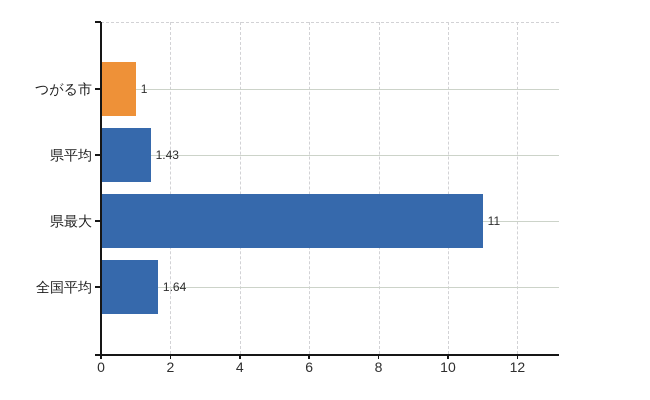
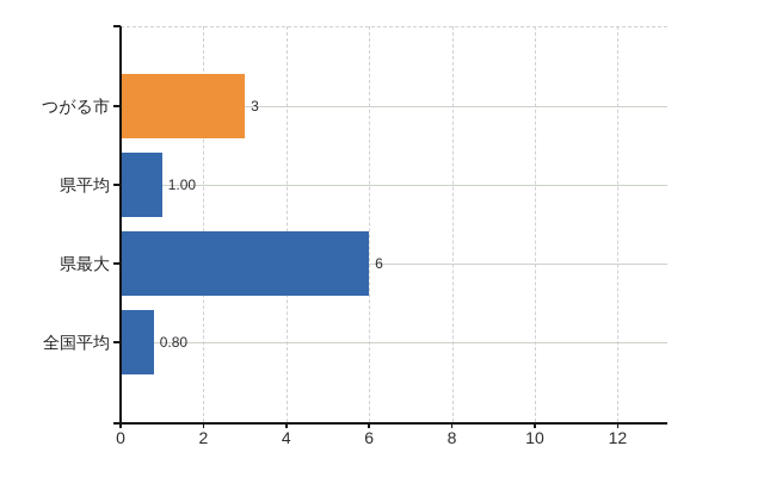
つがる市: 1 -> 3
県平均: 1.43 -> 1.00
県最大: 11 -> 6
全国平均: 1.64 -> 0.80
